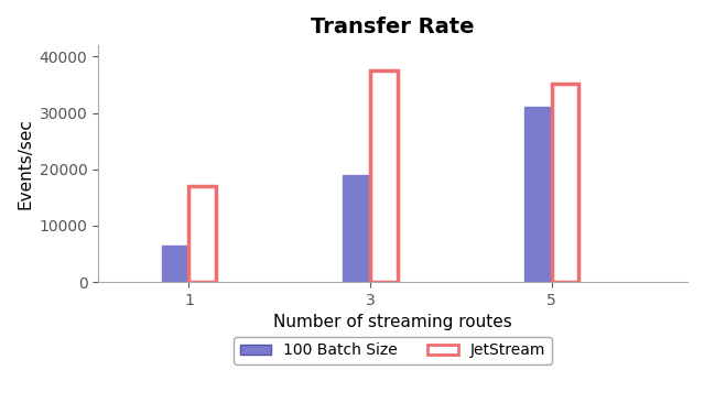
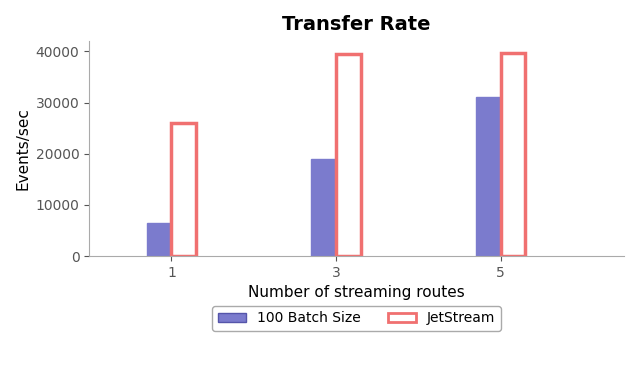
JetStream/1: 17000 -> 26000
JetStream/3: 37600 -> 39500
JetStream/5: 35200 -> 39700
